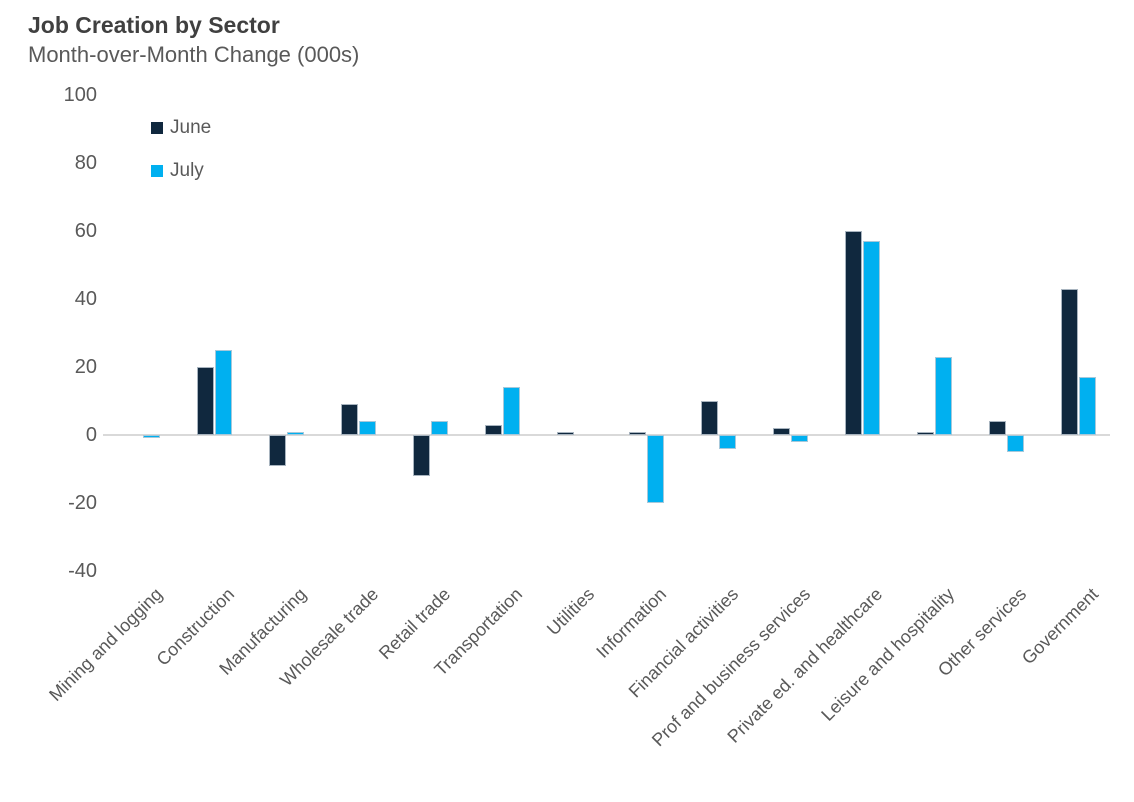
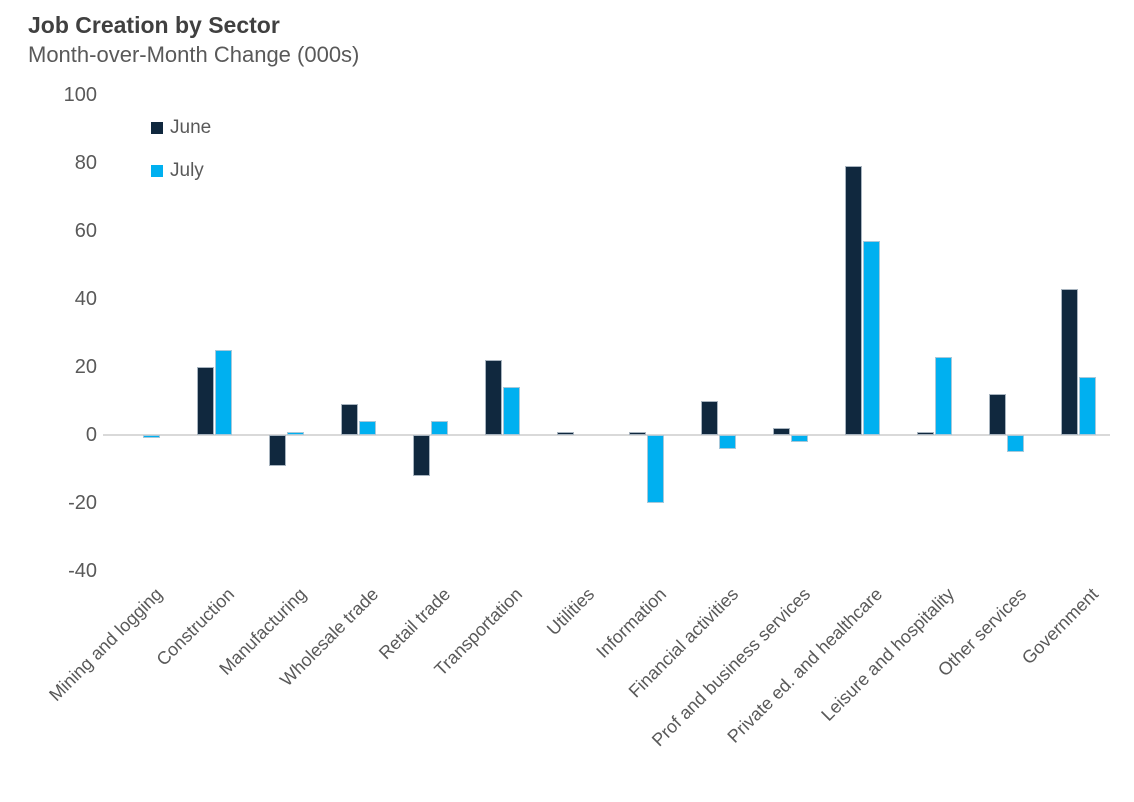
June/Transportation: 3 -> 22
June/Private ed. and healthcare: 60 -> 79
June/Other services: 4 -> 12
